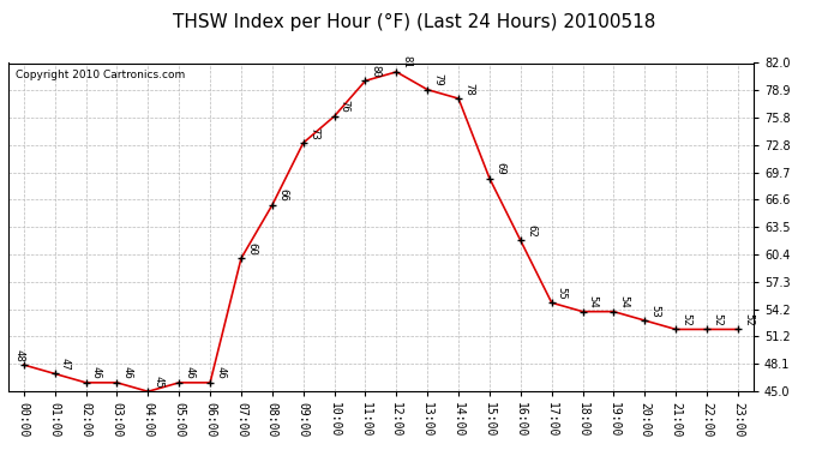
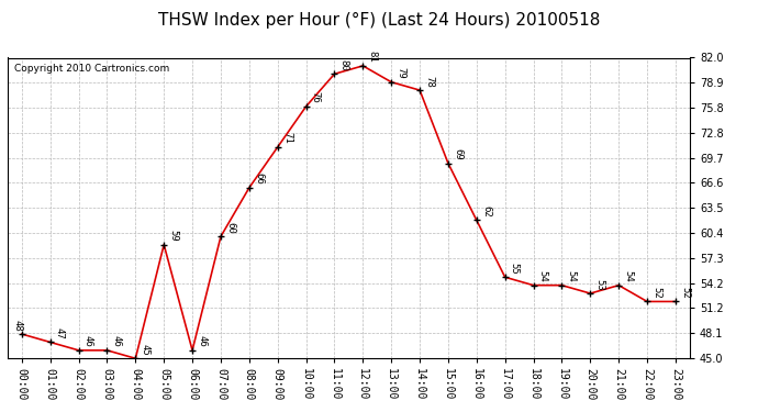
05:00: 46 -> 59
09:00: 73 -> 71
21:00: 52 -> 54
